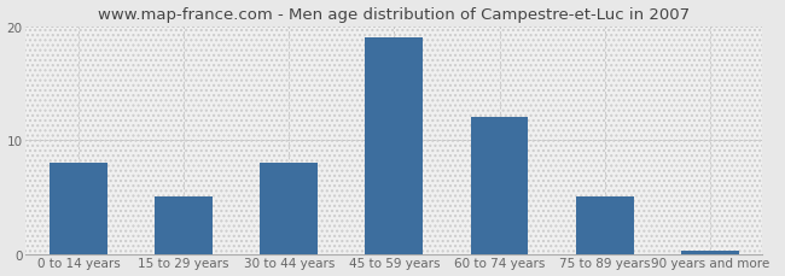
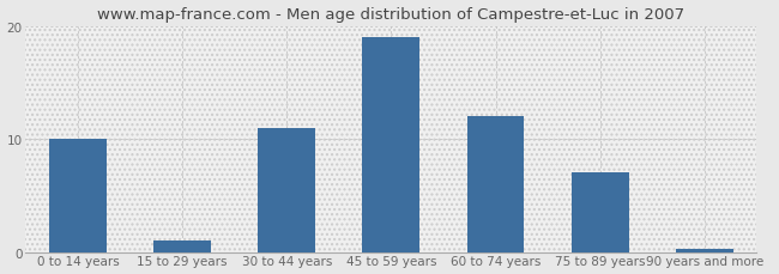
0 to 14 years: 8.0 -> 10.0
15 to 29 years: 5.0 -> 1.0
30 to 44 years: 8.0 -> 11.0
75 to 89 years: 5.0 -> 7.0
